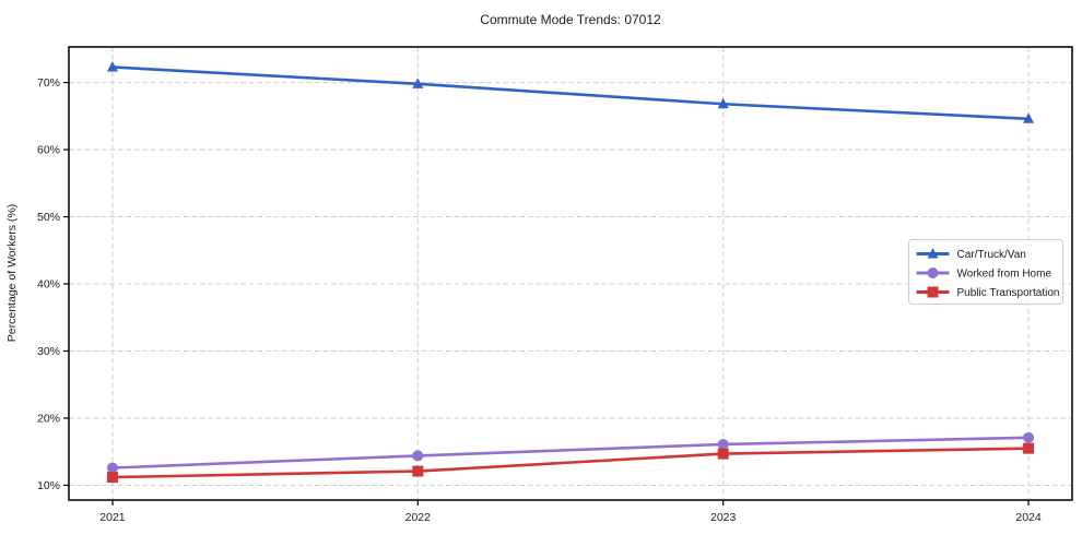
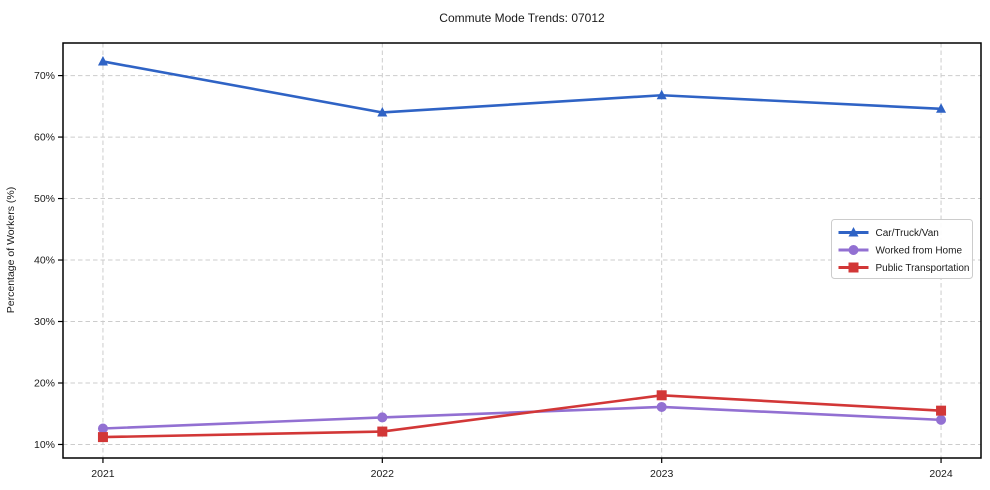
Car/Truck/Van/2022: 70% -> 64%
Public Transportation/2023: 15% -> 18%
Worked from Home/2024: 17% -> 14%
